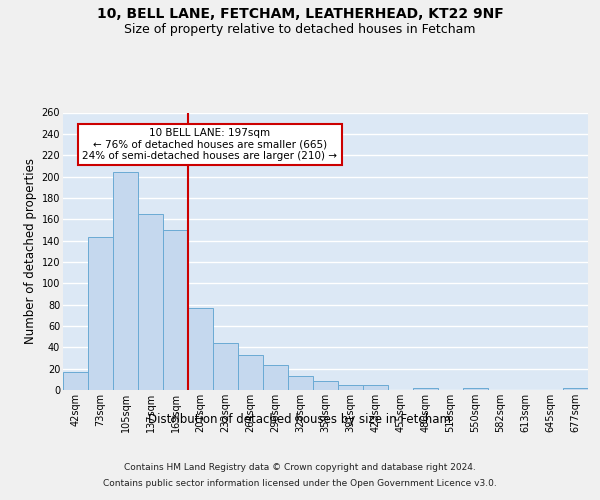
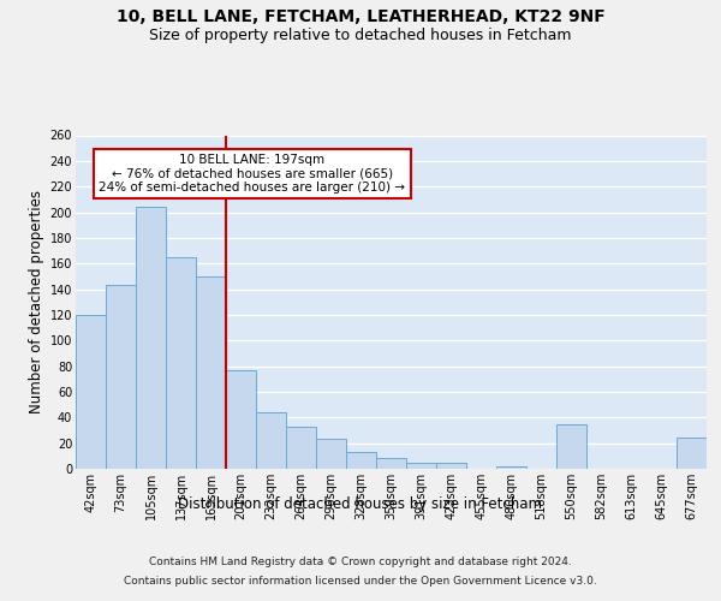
42sqm: 17 -> 120
550sqm: 2 -> 35
677sqm: 2 -> 24
